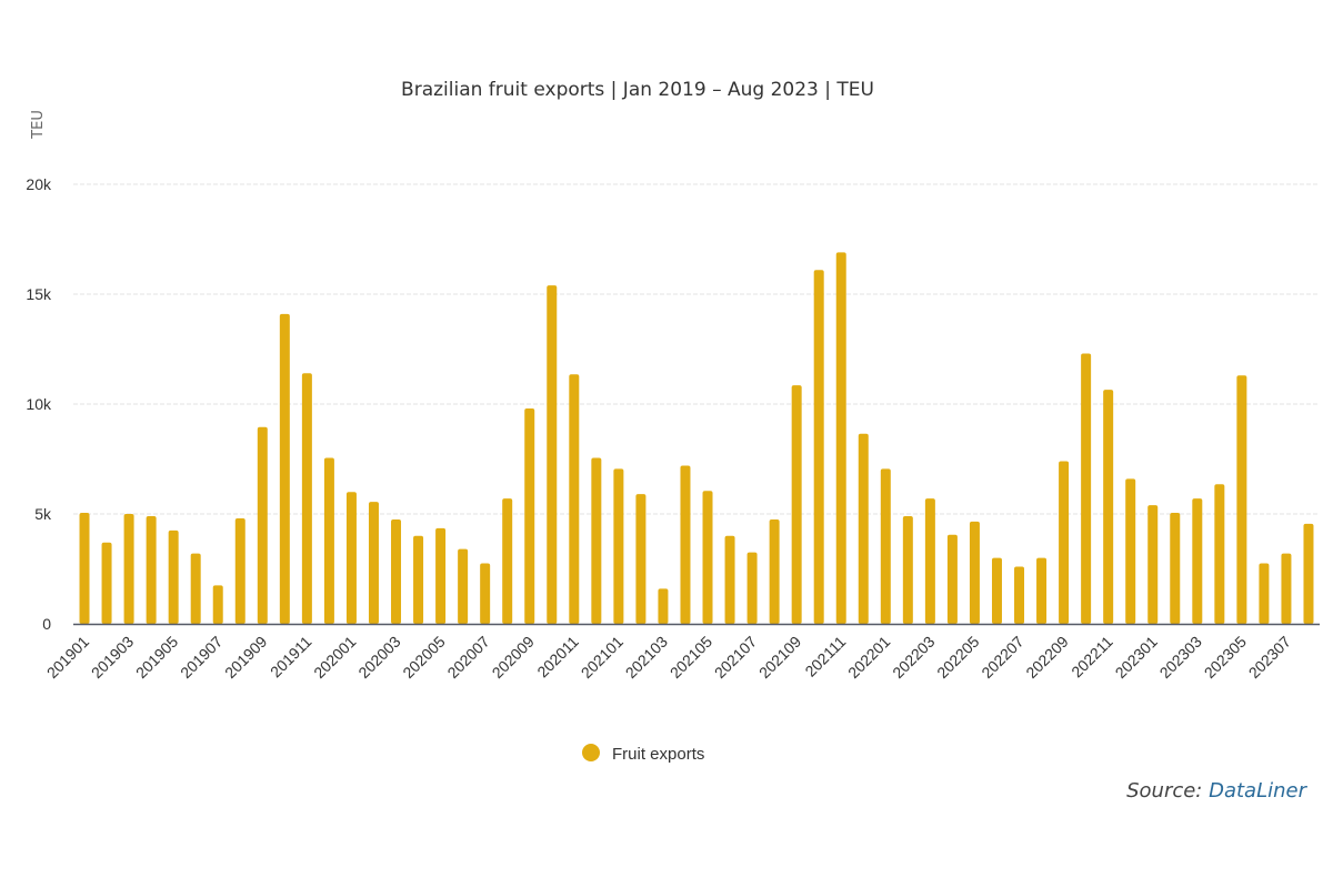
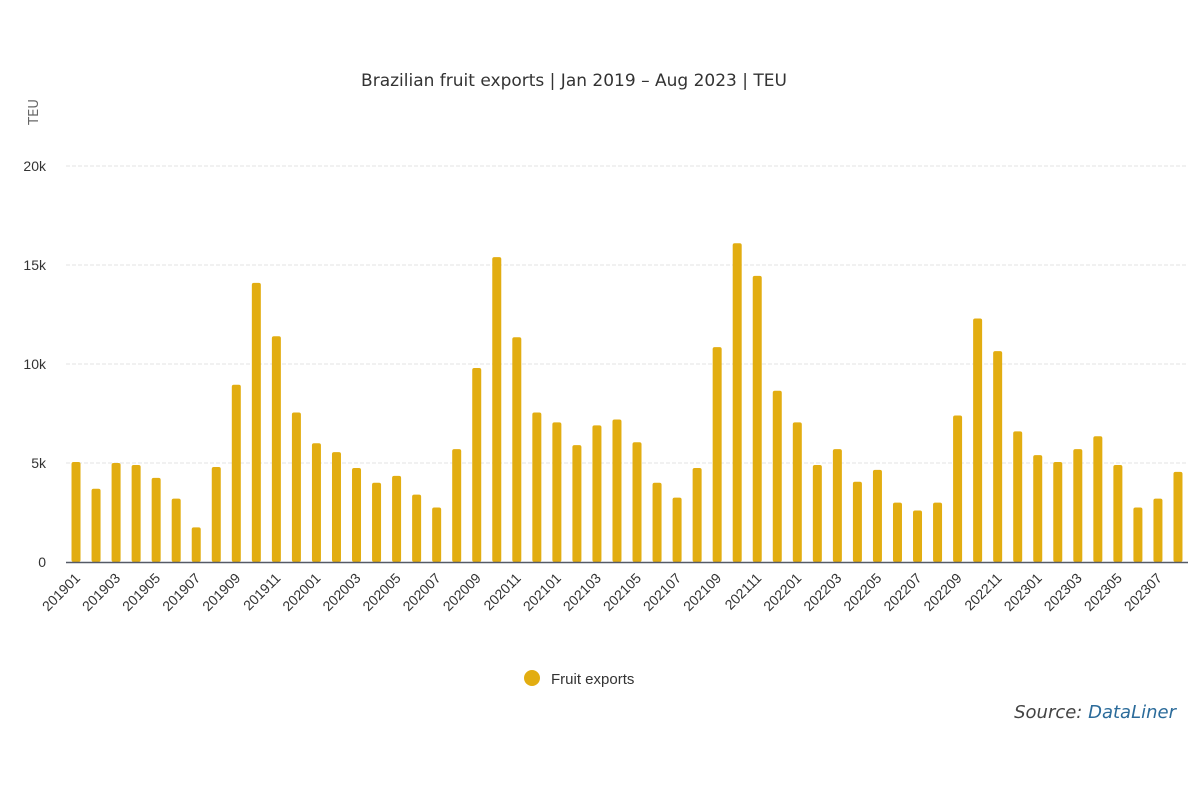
202103: 1.6k -> 6.9k
202111: 16.9k -> 14.4k
202305: 11.3k -> 4.9k
